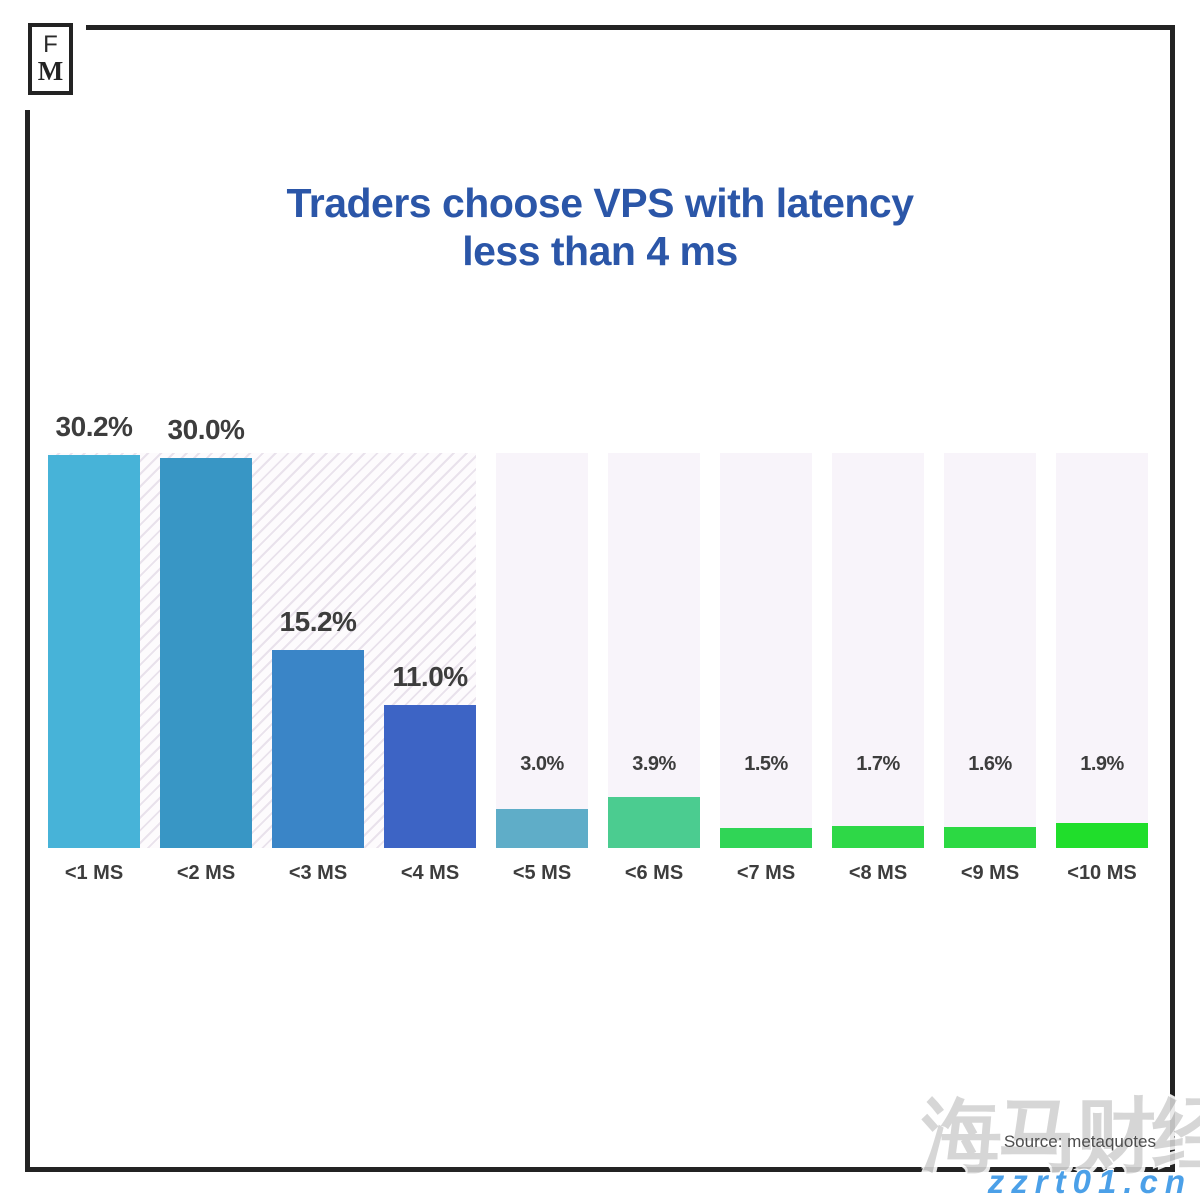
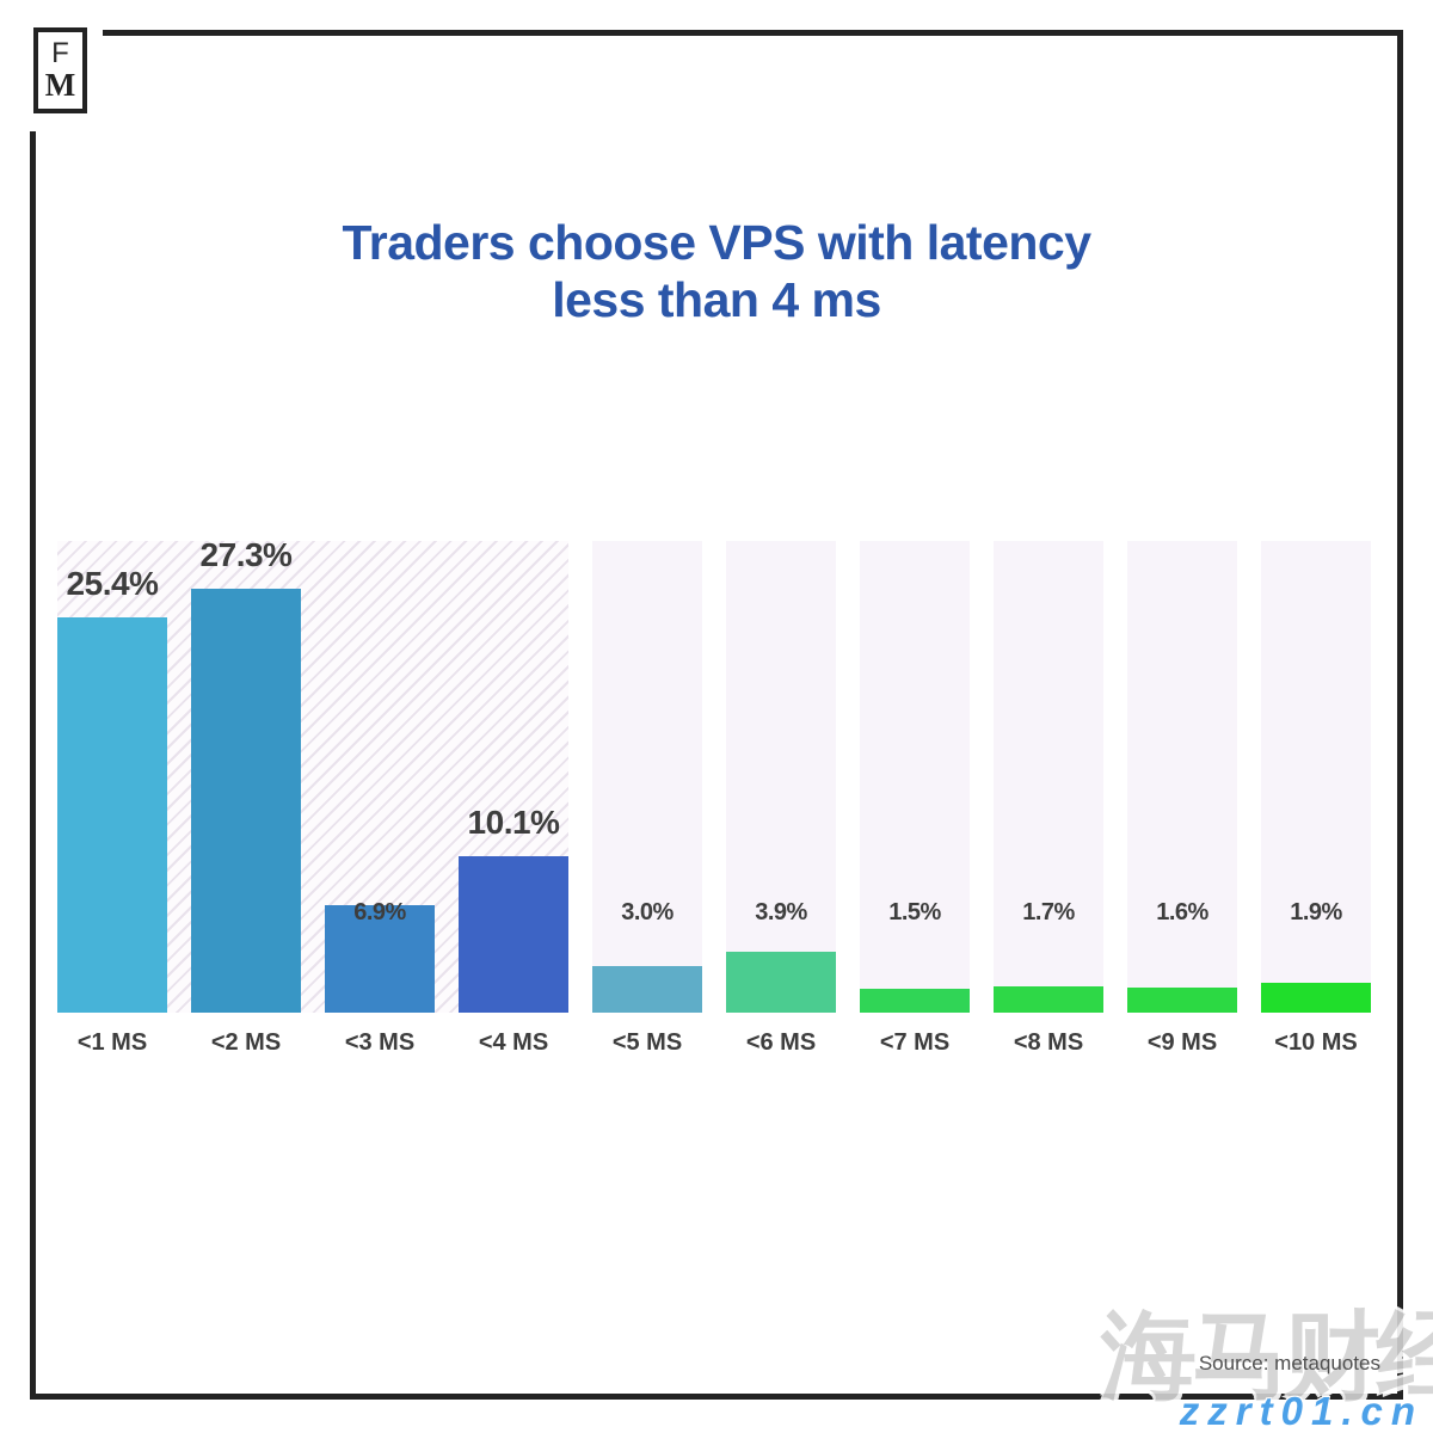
<1 MS: 30.2% -> 25.4%
<2 MS: 30.0% -> 27.3%
<3 MS: 15.2% -> 6.9%
<4 MS: 11.0% -> 10.1%
